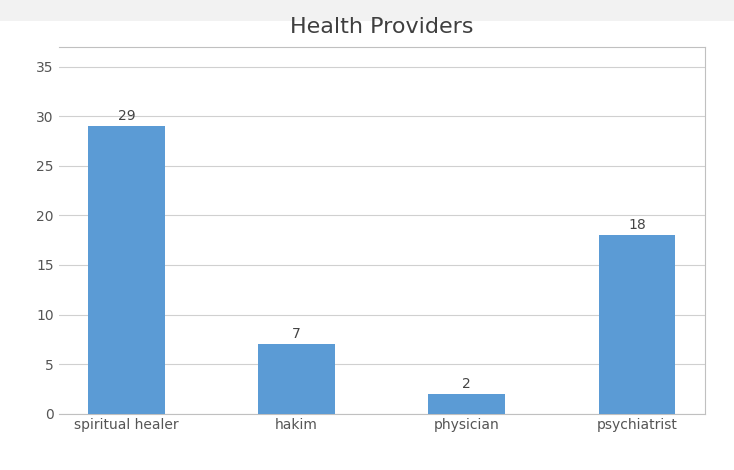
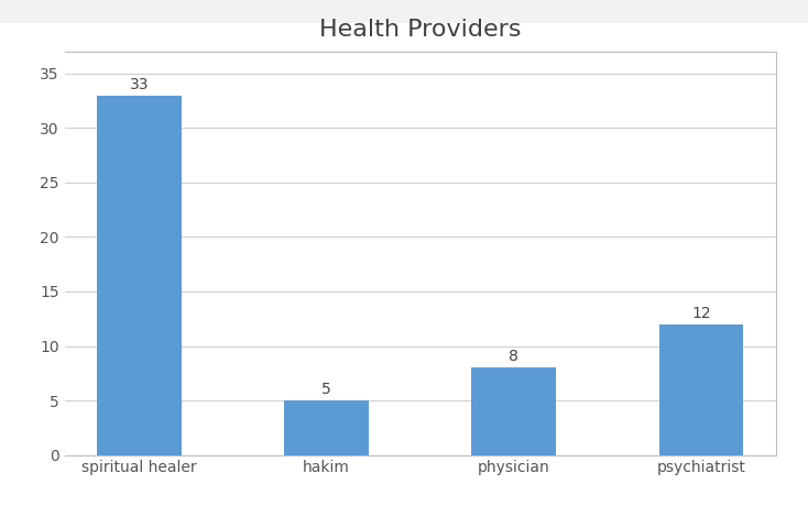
spiritual healer: 29 -> 33
hakim: 7 -> 5
physician: 2 -> 8
psychiatrist: 18 -> 12
